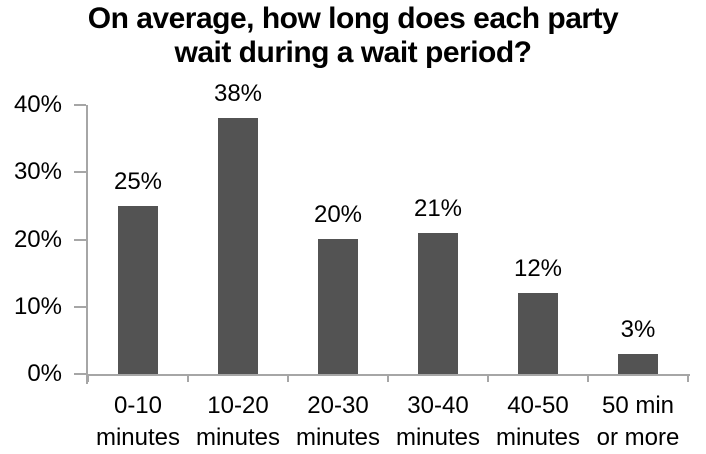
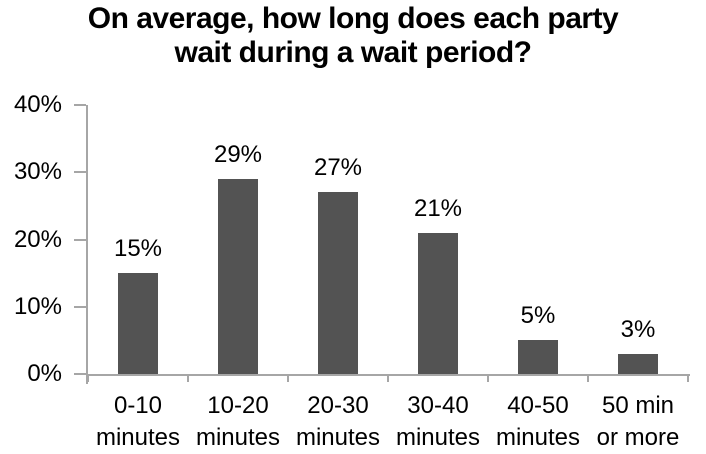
0-10 minutes: 25% -> 15%
10-20 minutes: 38% -> 29%
20-30 minutes: 20% -> 27%
40-50 minutes: 12% -> 5%
